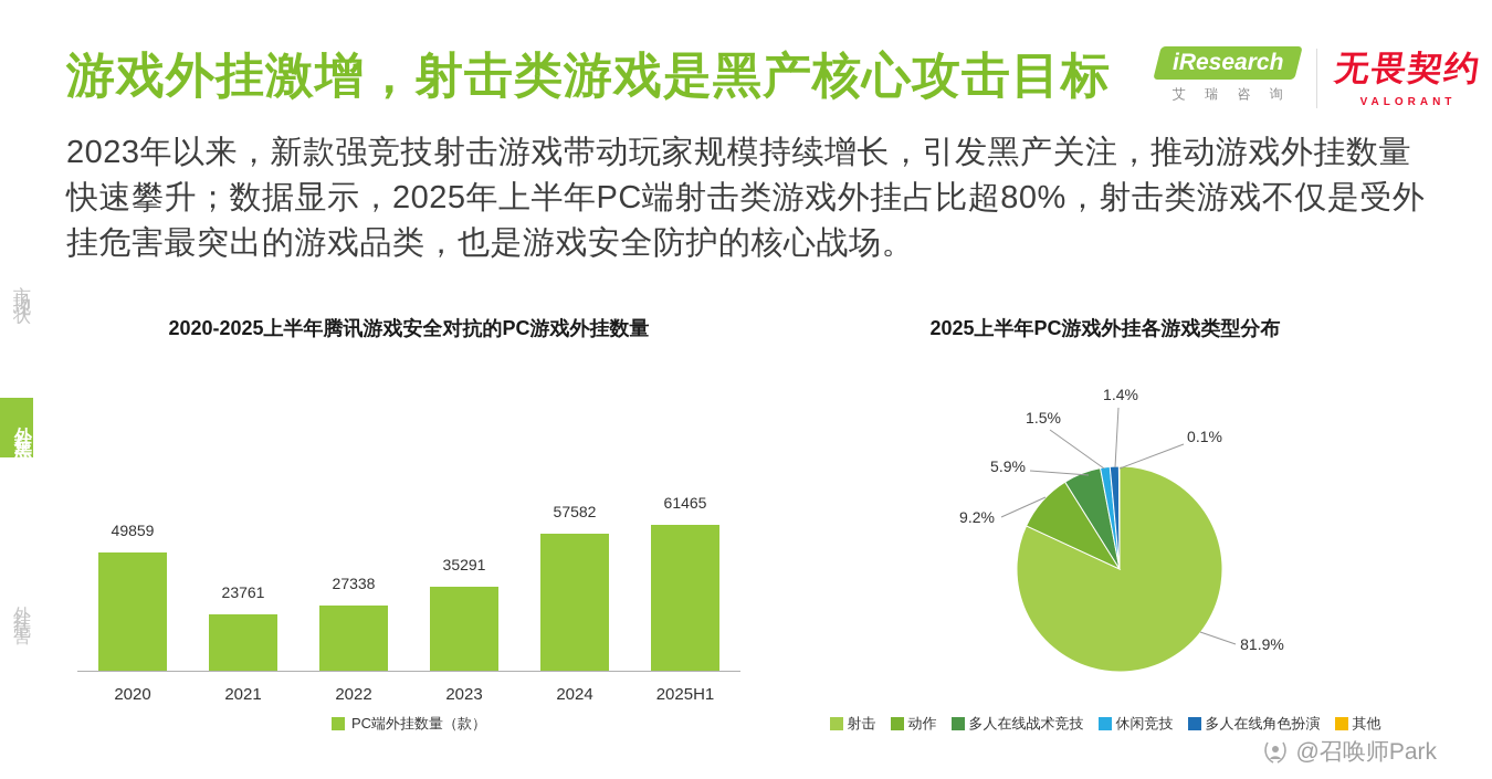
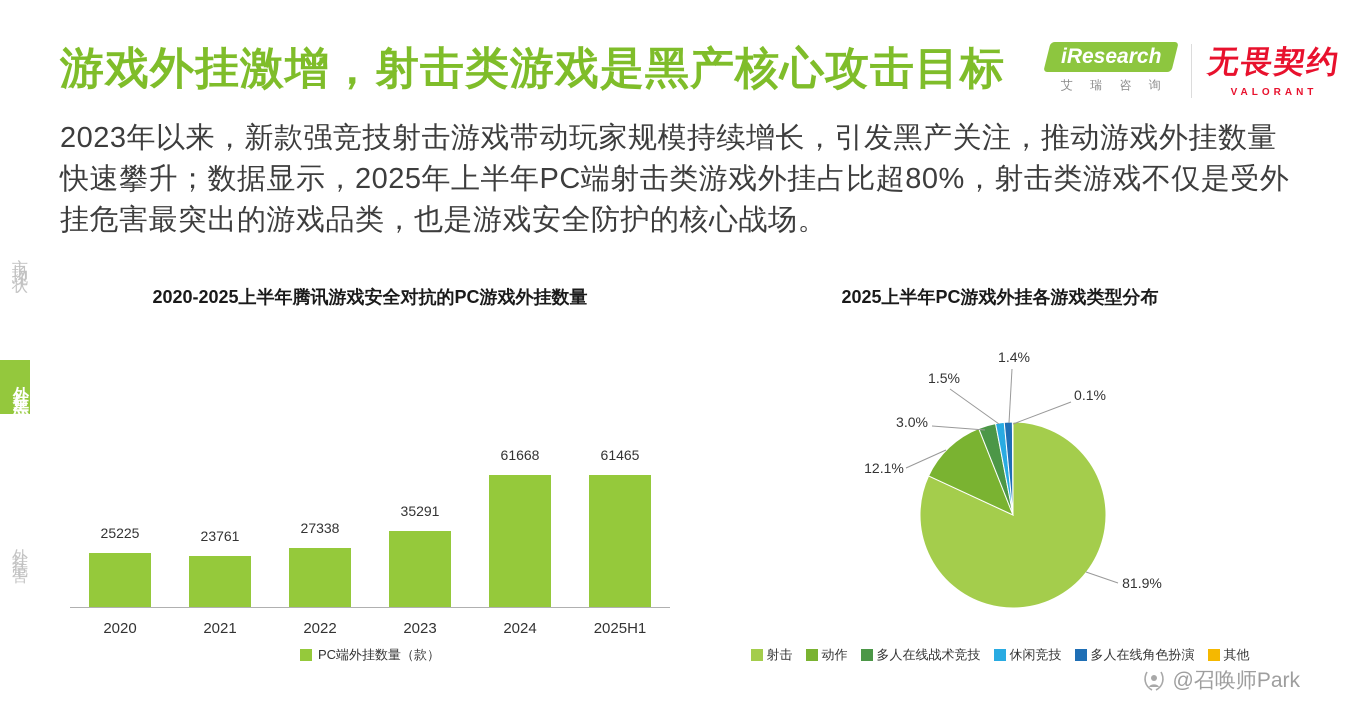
2020-2025上半年腾讯游戏安全对抗的PC游戏外挂数量/2020: 49859 -> 25225
2020-2025上半年腾讯游戏安全对抗的PC游戏外挂数量/2024: 57582 -> 61668
2025上半年PC游戏外挂各游戏类型分布/动作: 9.2% -> 12.1%
2025上半年PC游戏外挂各游戏类型分布/多人在线战术竞技: 5.9% -> 3.0%
